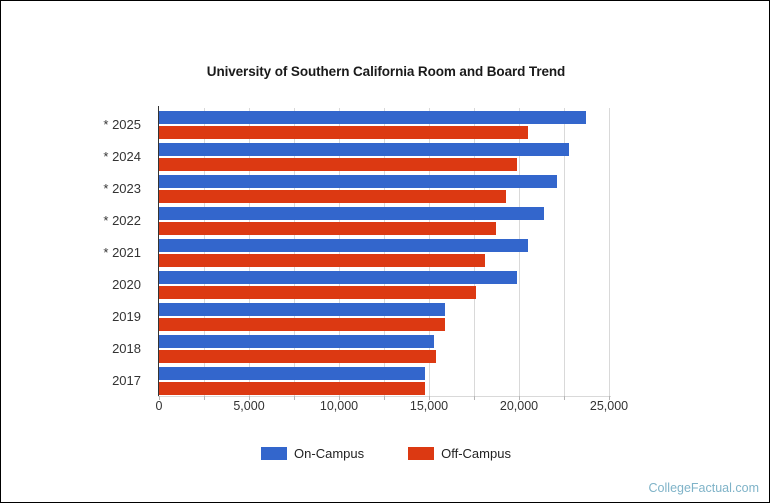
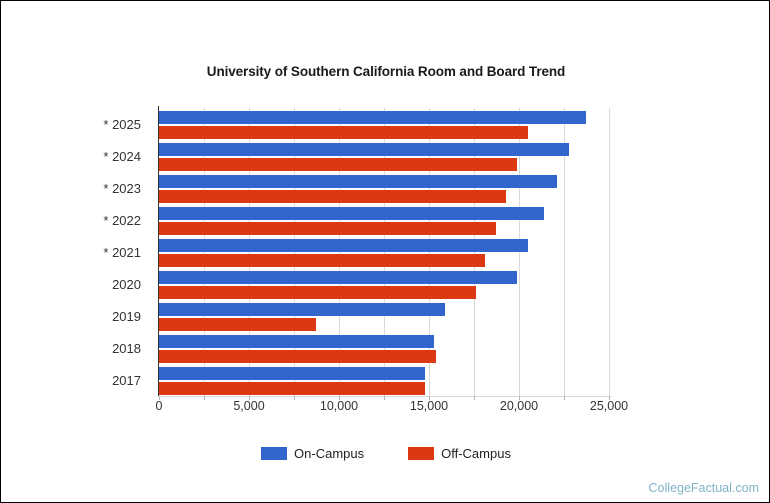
Off-Campus/2019: 15900 -> 8700
